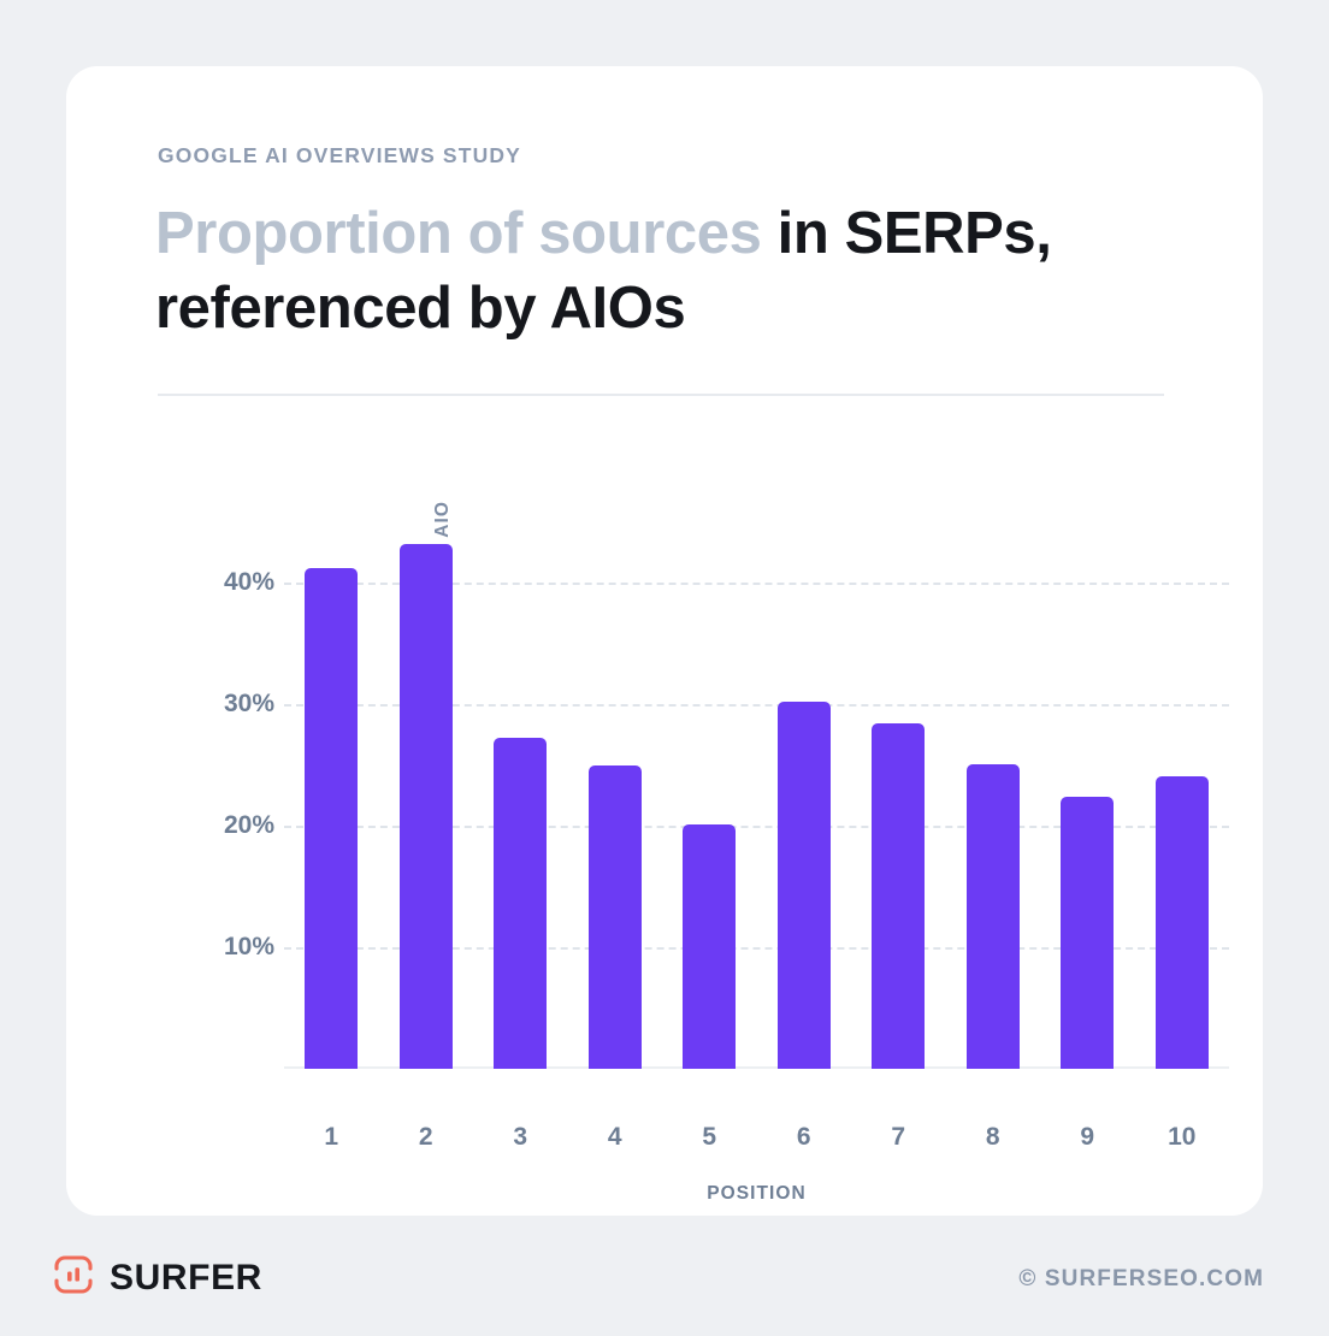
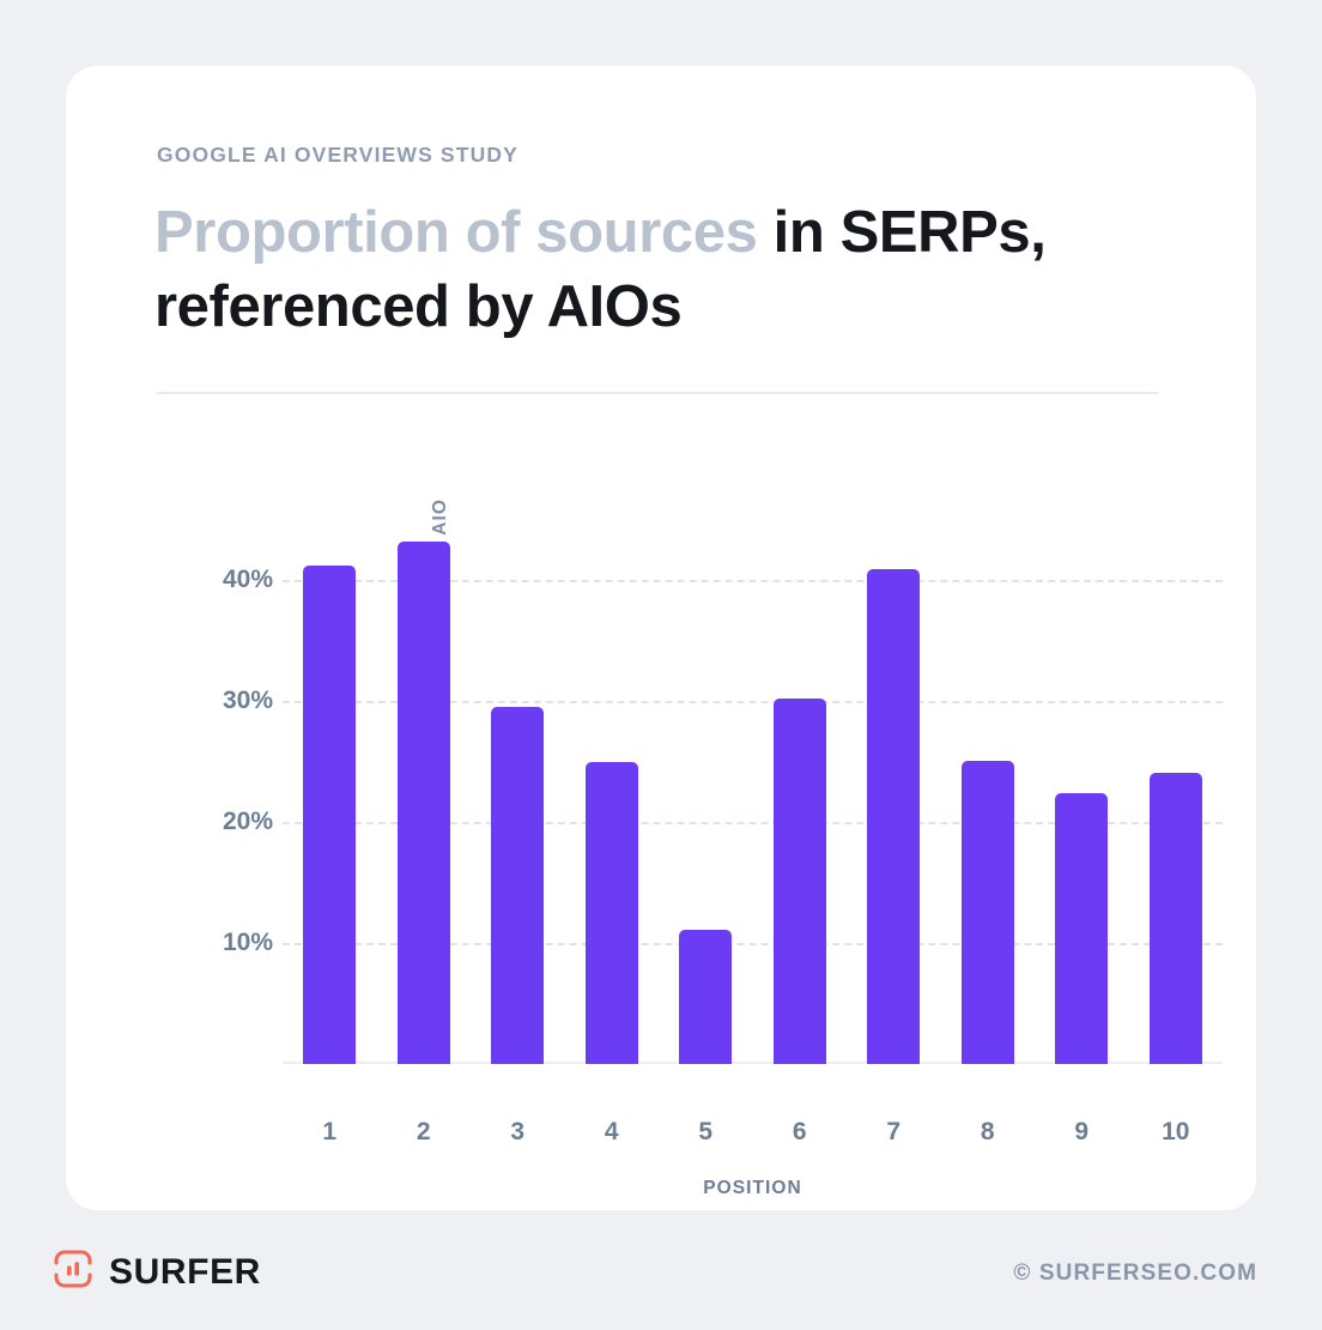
3: 27.2% -> 29.5%
5: 20.1% -> 11.1%
7: 28.4% -> 40.9%
